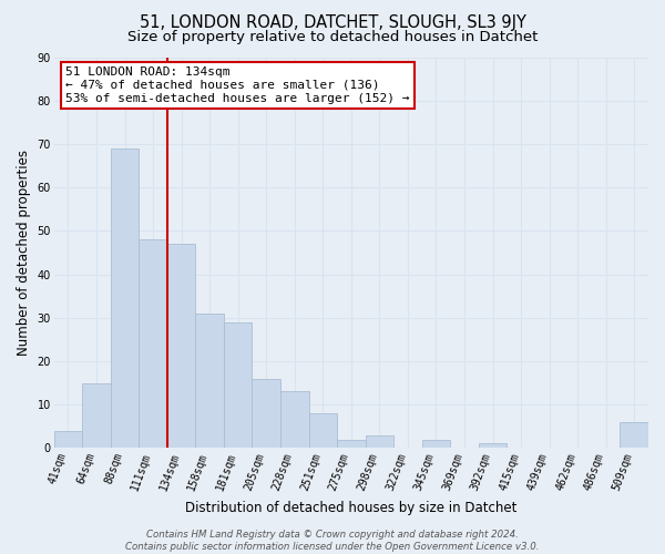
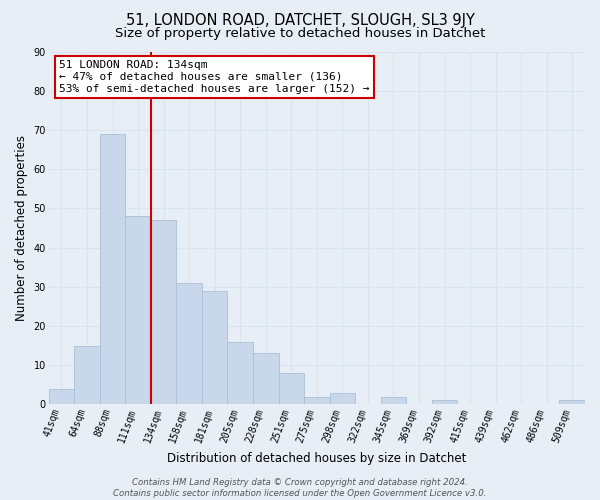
509sqm: 6 -> 1
